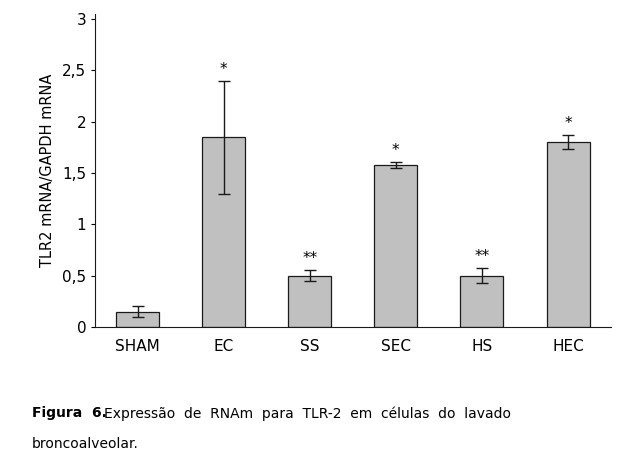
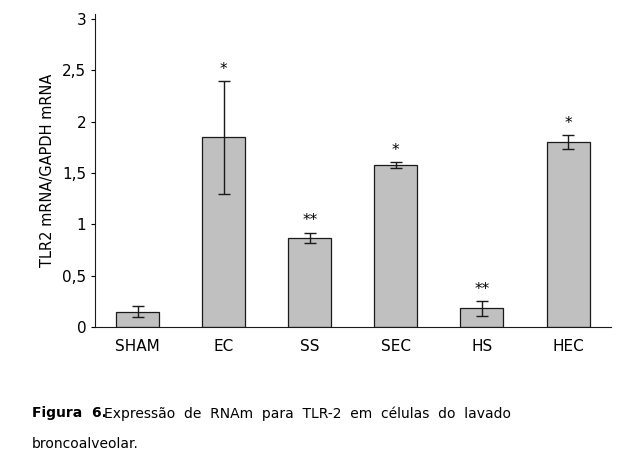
SS: 0,50 -> 0,87
HS: 0,50 -> 0,18
